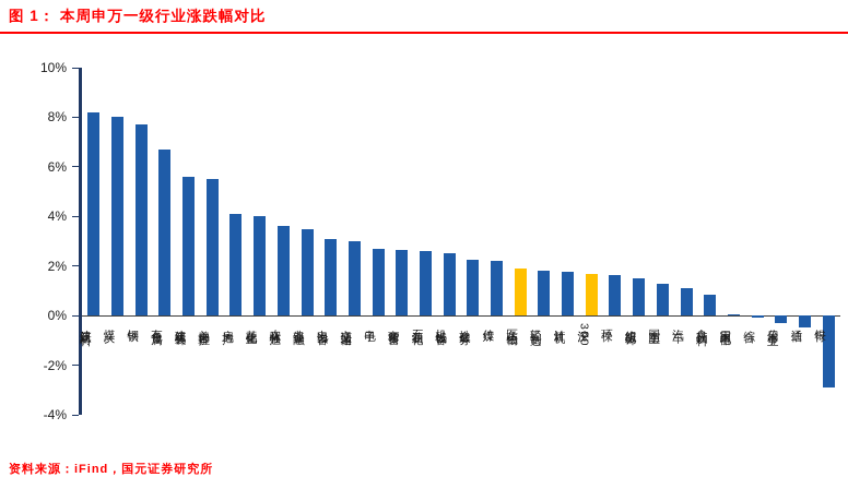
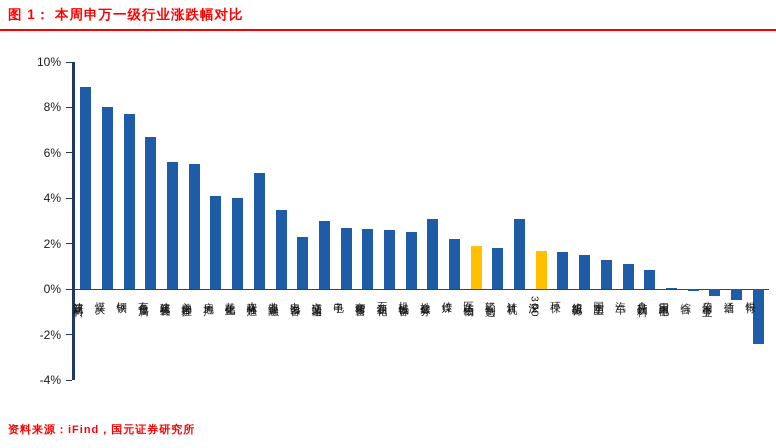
建筑材料: 8.2% -> 8.9%
农林牧渔: 3.6% -> 5.1%
电力设备: 3.1% -> 2.3%
社会服务: 2.2% -> 3.1%
计算机: 1.8% -> 3.1%
银行: -2.9% -> -2.4%
